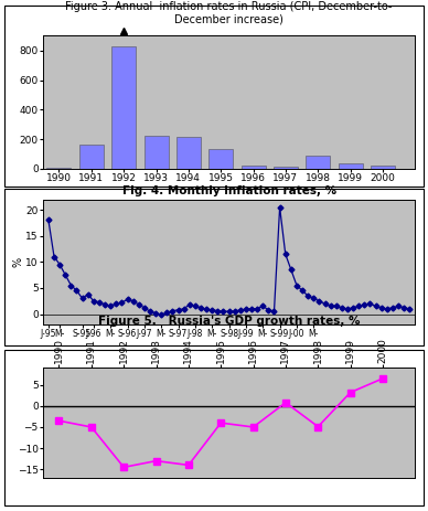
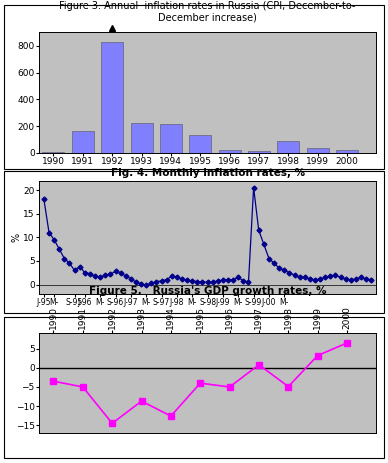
Figure 5. Russia's GDP growth rates, %/1993: -13.0 -> -8.7
Figure 5. Russia's GDP growth rates, %/1994: -14.0 -> -12.6
